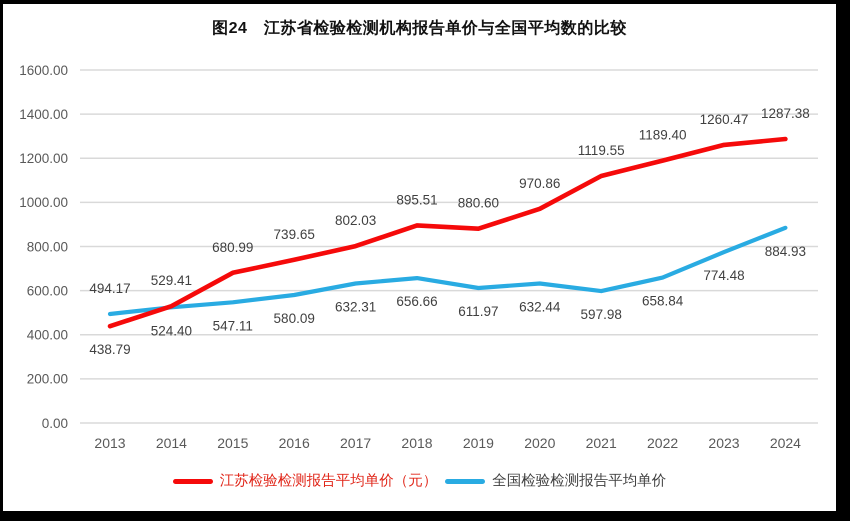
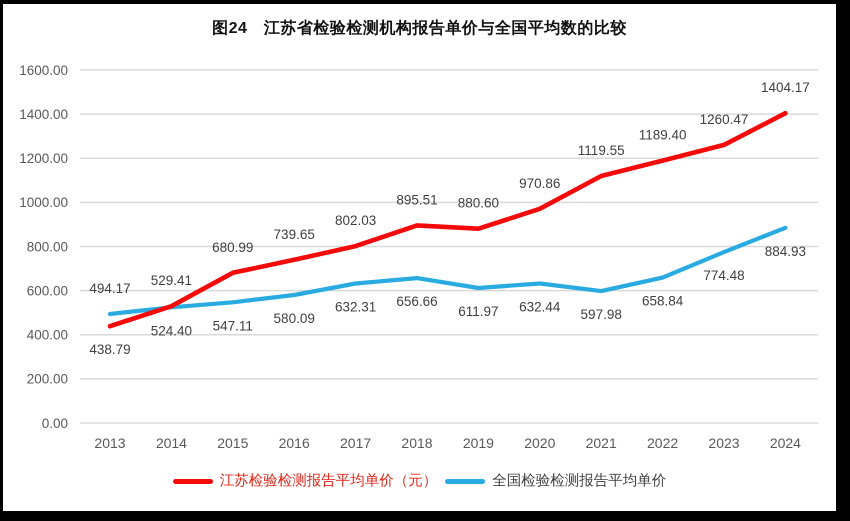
江苏检验检测报告平均单价（元）/2024: 1287.38 -> 1404.17
